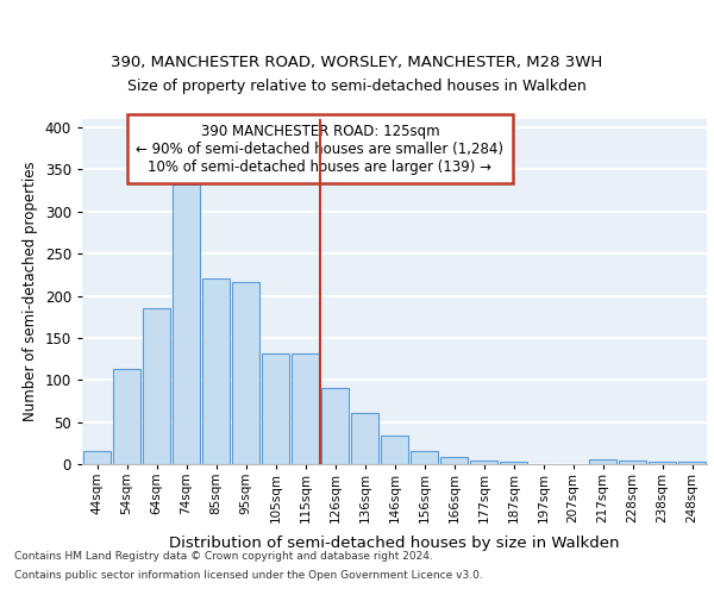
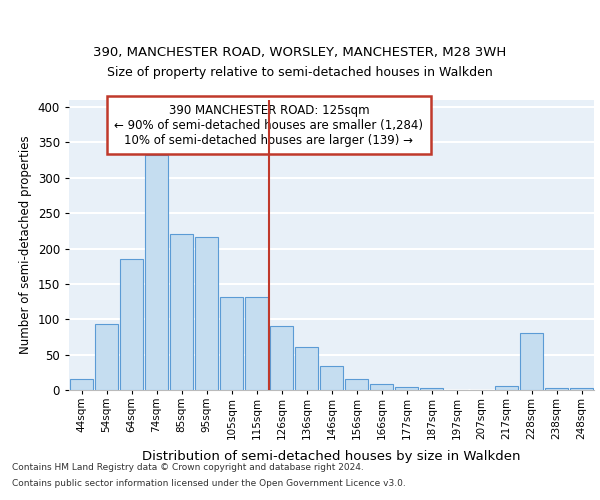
54sqm: 113 -> 94
228sqm: 4 -> 80
